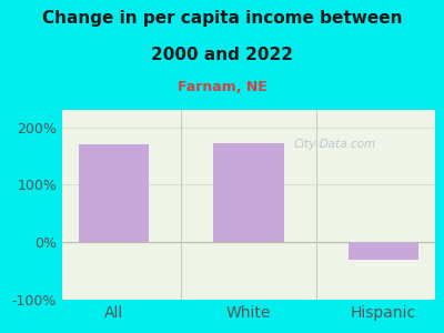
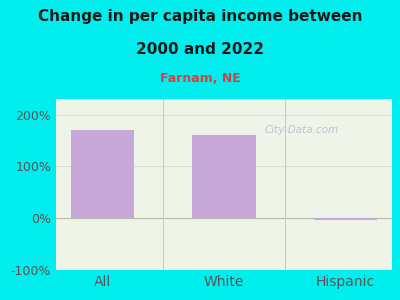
White: 172% -> 160%
Hispanic: -30% -> -4%
